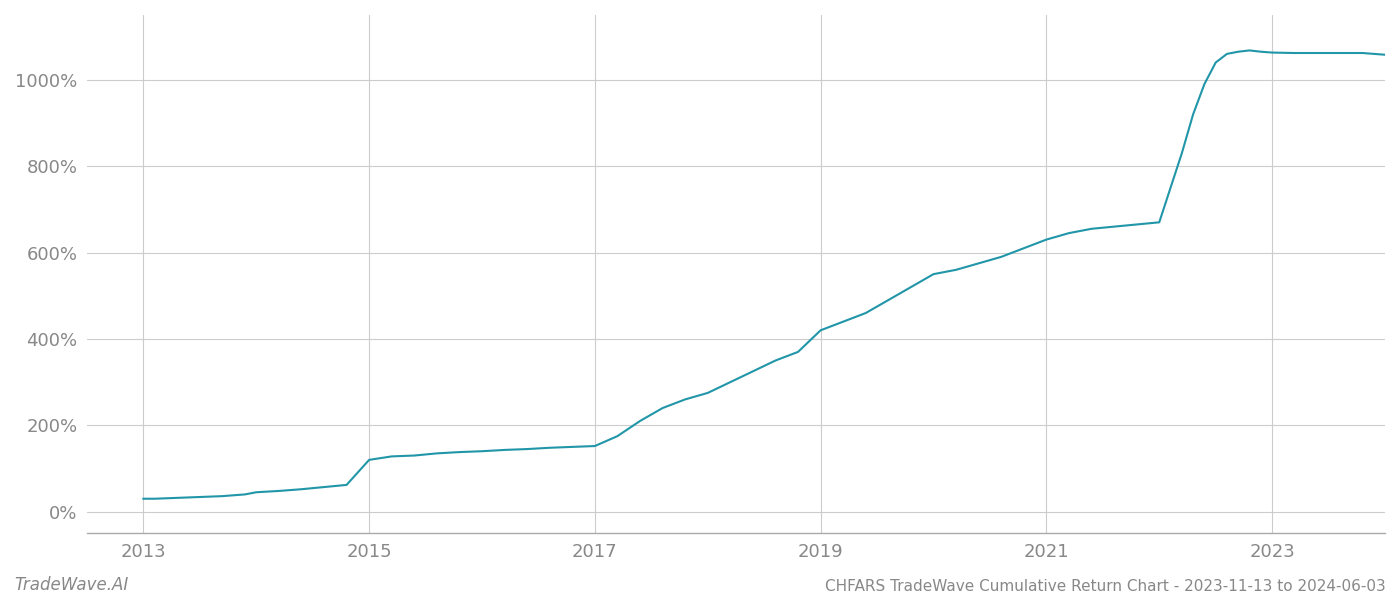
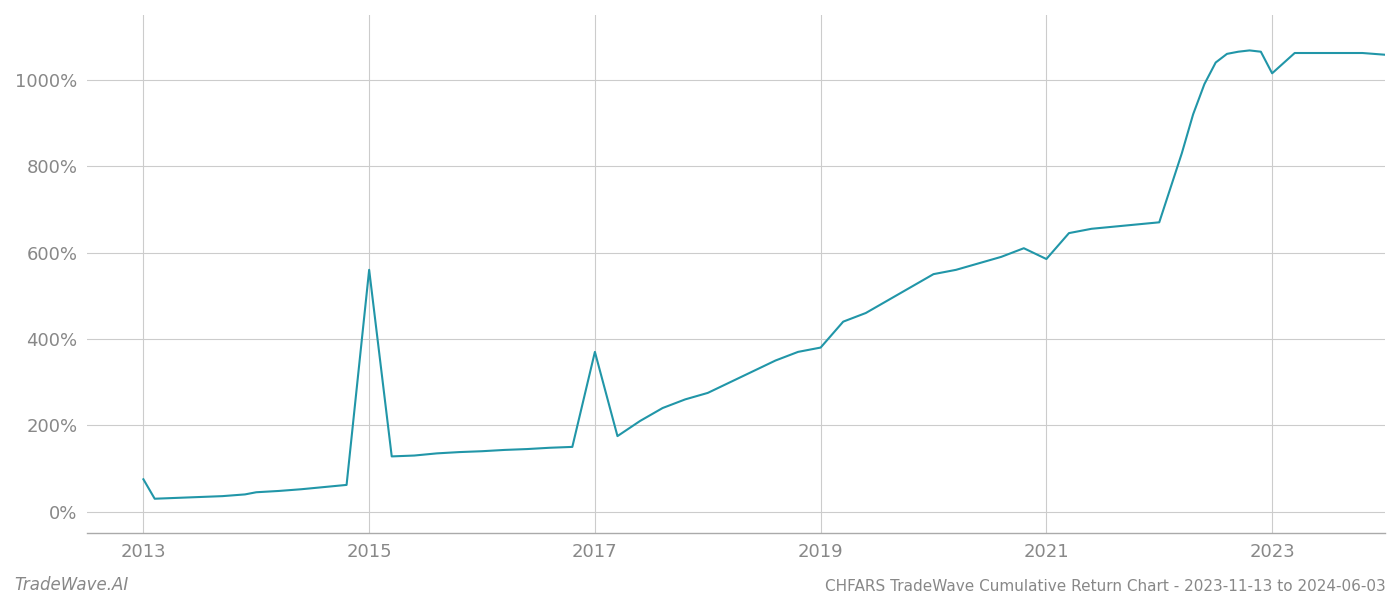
2013: 30% -> 75%
2015: 120% -> 560%
2017: 152% -> 370%
2019: 420% -> 380%
2021: 630% -> 585%
2023: 1063% -> 1015%
